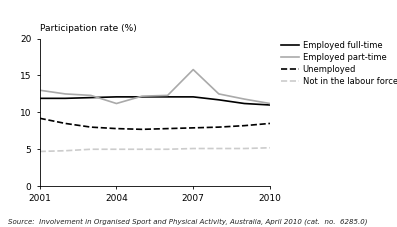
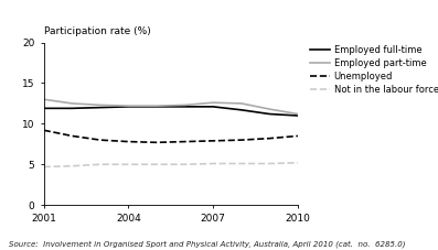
Employed part-time/2004: 11.2 -> 12.2
Employed part-time/2007: 15.8 -> 12.6
